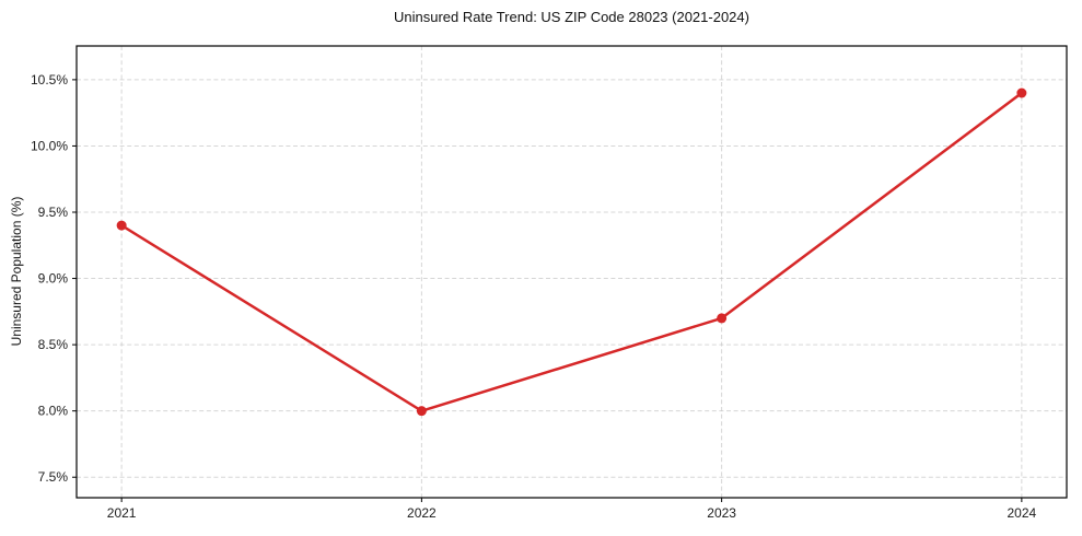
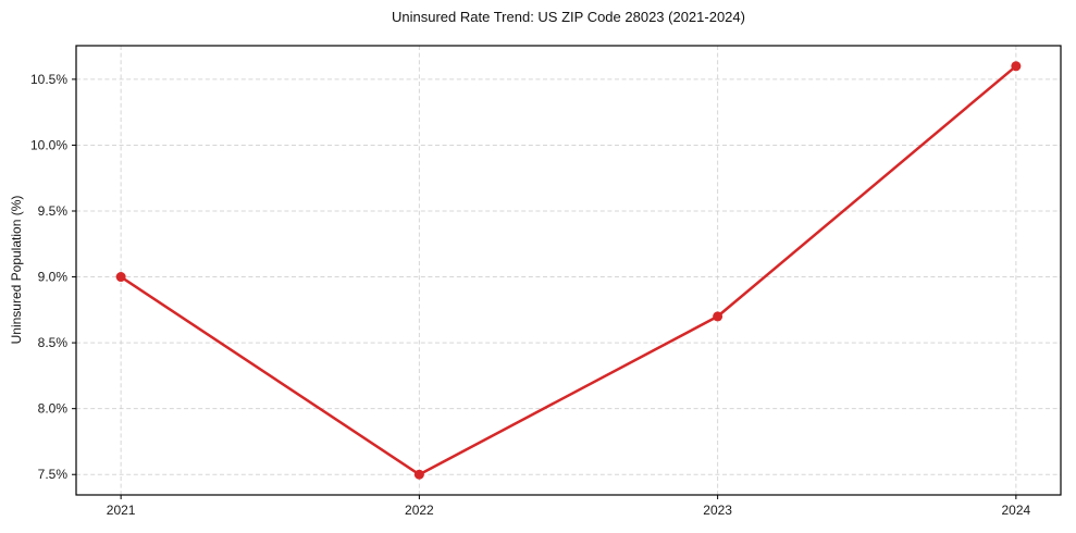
2021: 9.4% -> 9.0%
2022: 8.0% -> 7.5%
2024: 10.4% -> 10.6%
